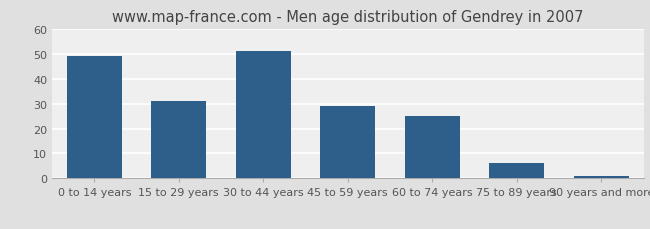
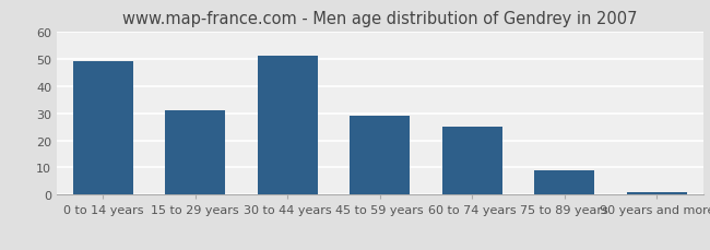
75 to 89 years: 6 -> 9
